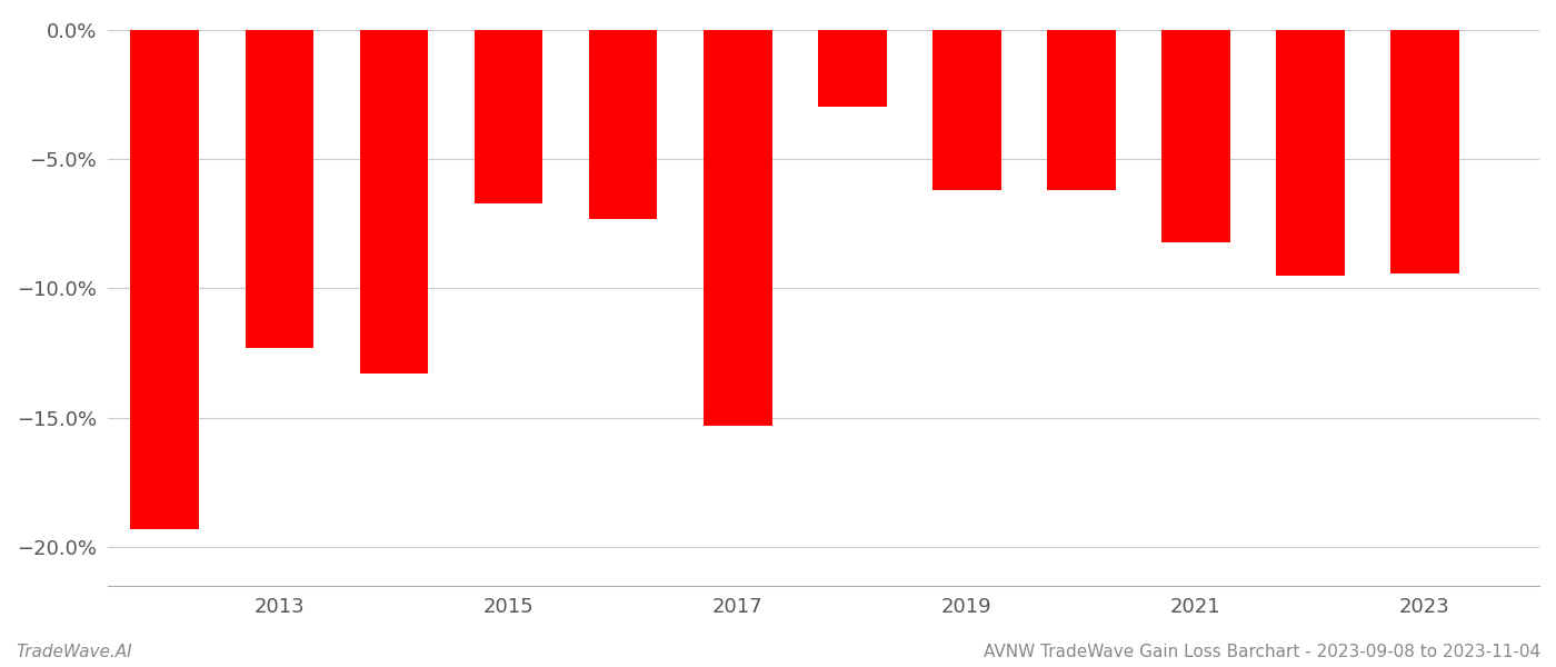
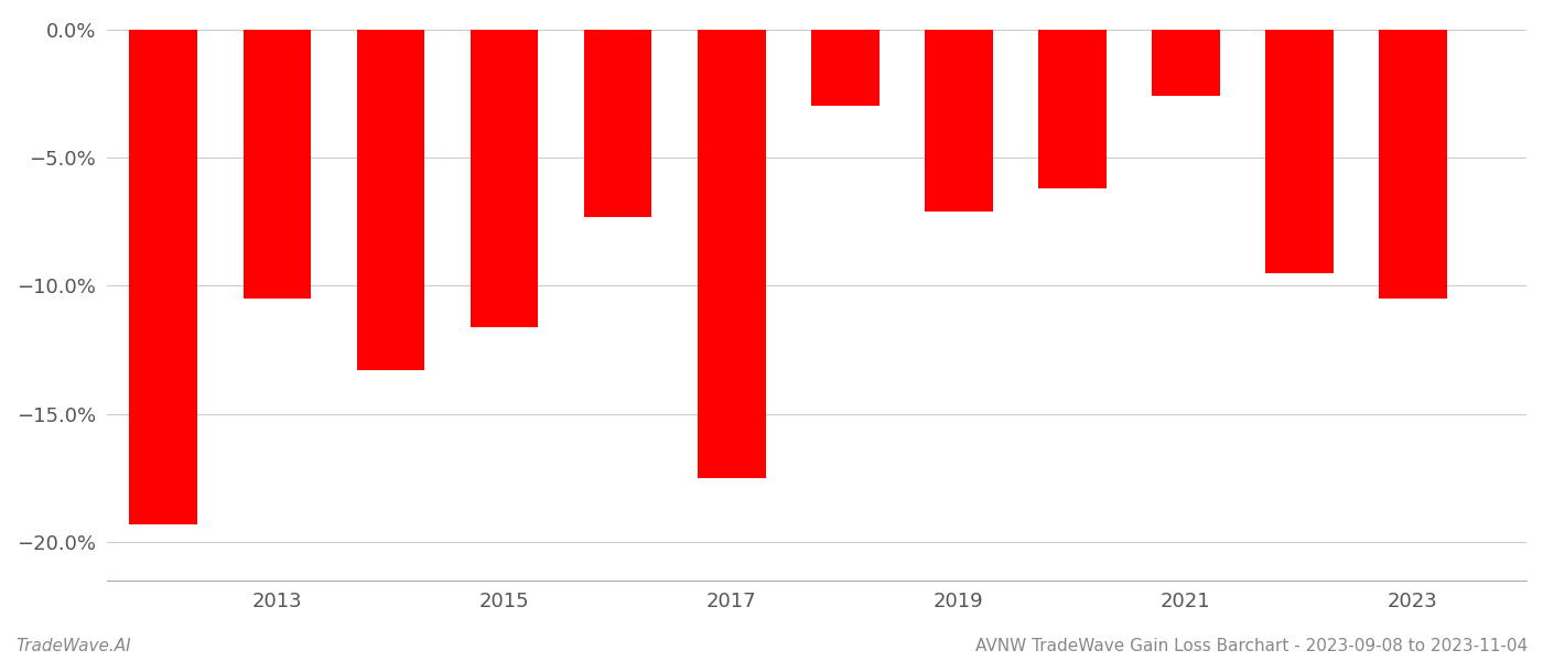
2013: -12.3% -> -10.5%
2015: -6.7% -> -11.6%
2017: -15.3% -> -17.5%
2019: -6.2% -> -7.1%
2021: -8.2% -> -2.6%
2023: -9.4% -> -10.5%
